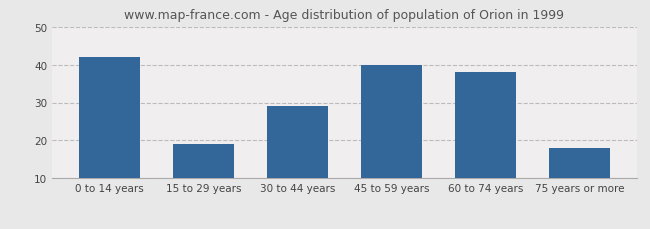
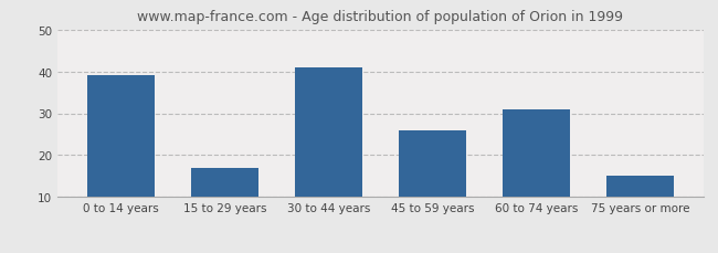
0 to 14 years: 42 -> 39
15 to 29 years: 19 -> 17
30 to 44 years: 29 -> 41
45 to 59 years: 40 -> 26
60 to 74 years: 38 -> 31
75 years or more: 18 -> 15
